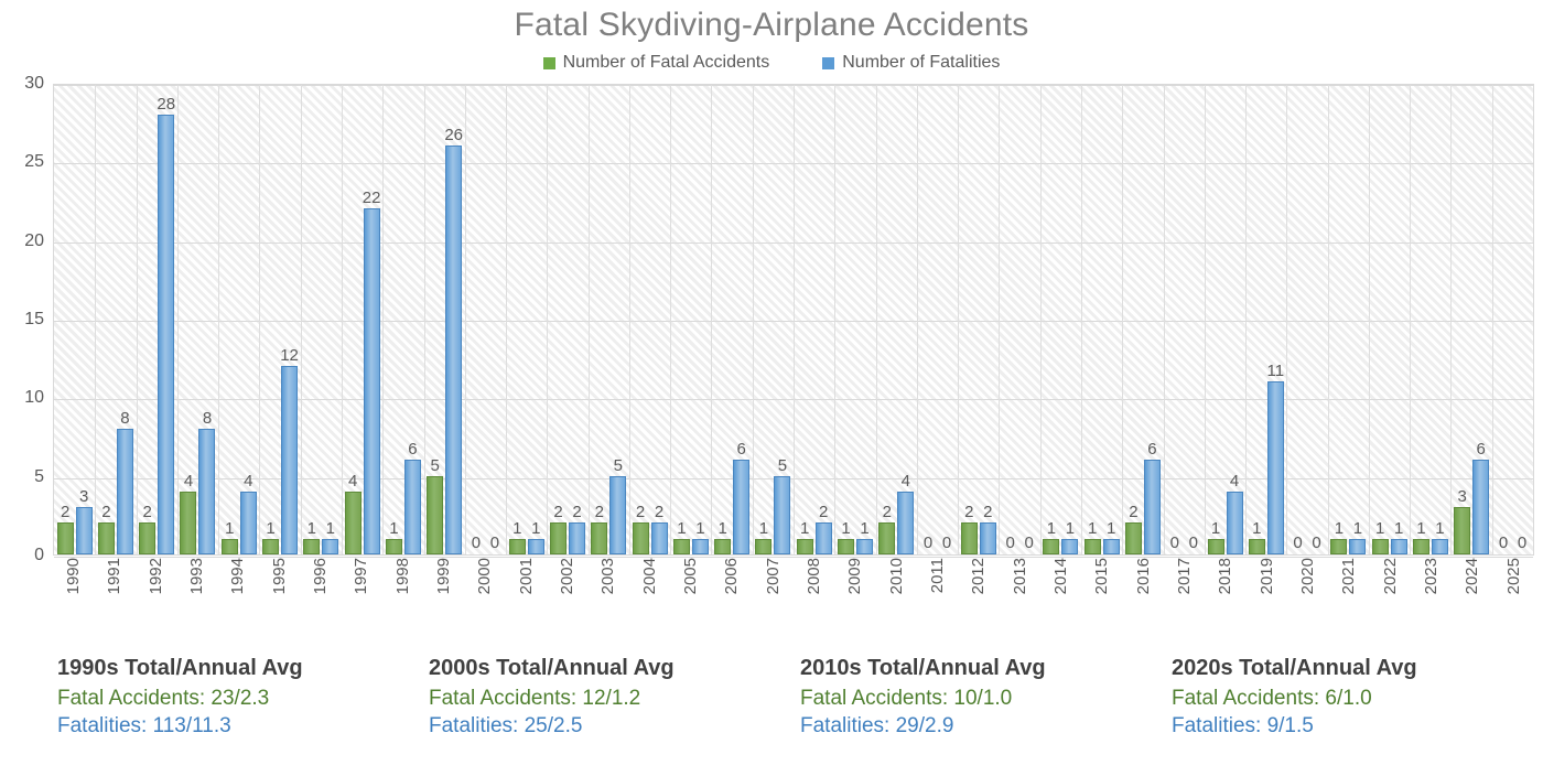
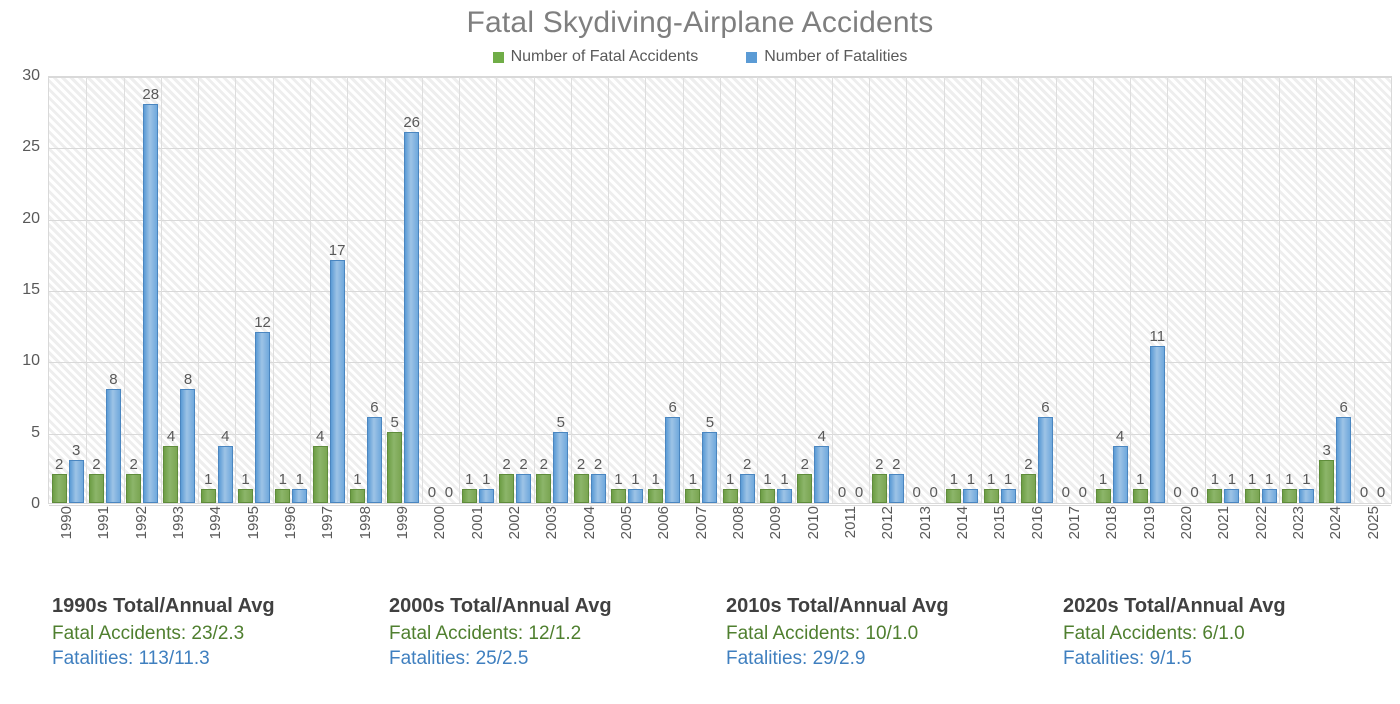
Number of Fatalities/1997: 22 -> 17
